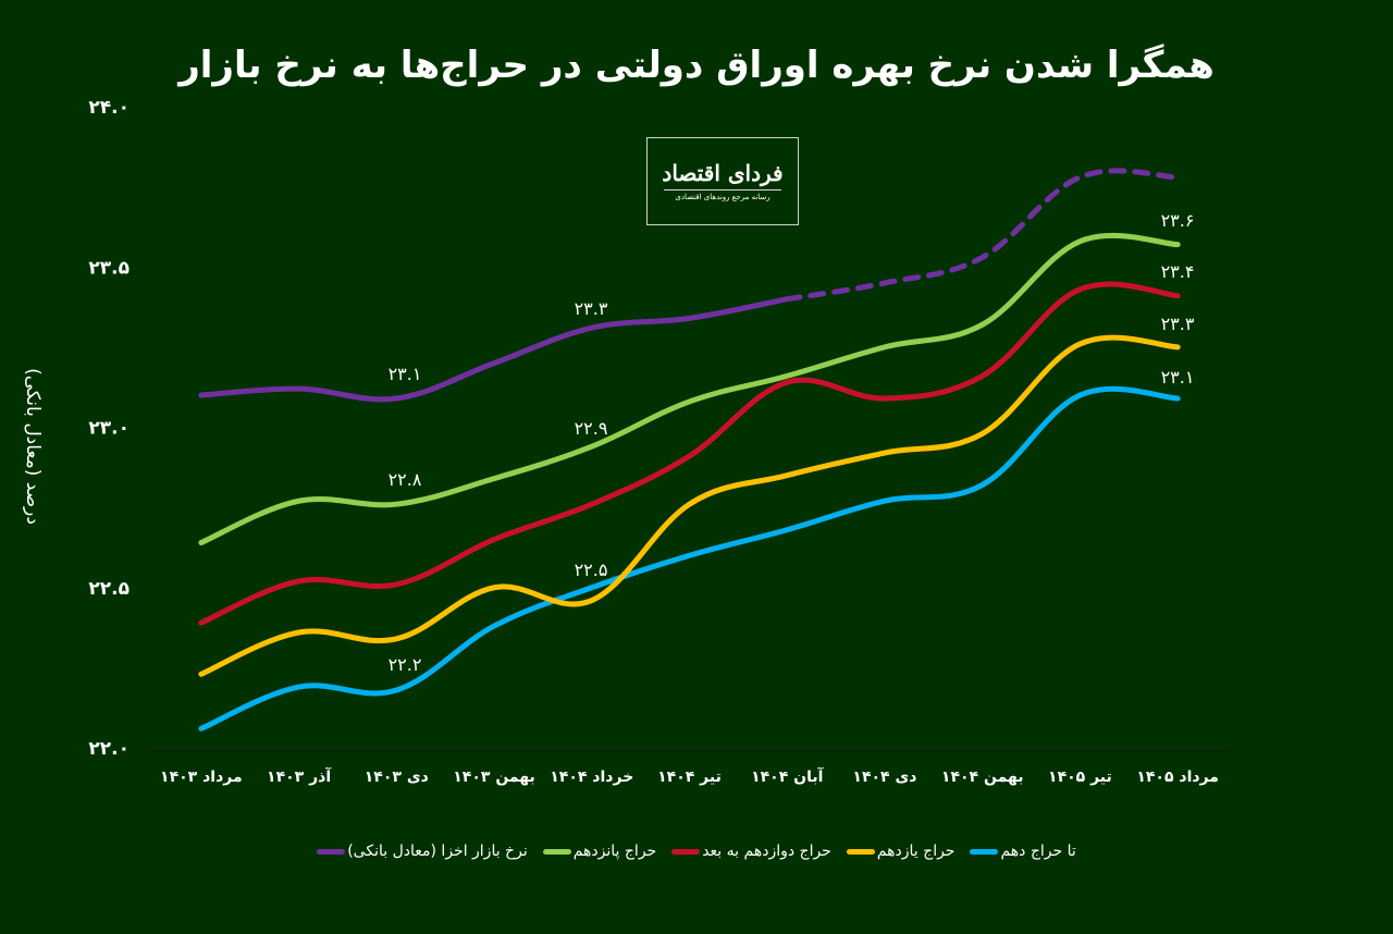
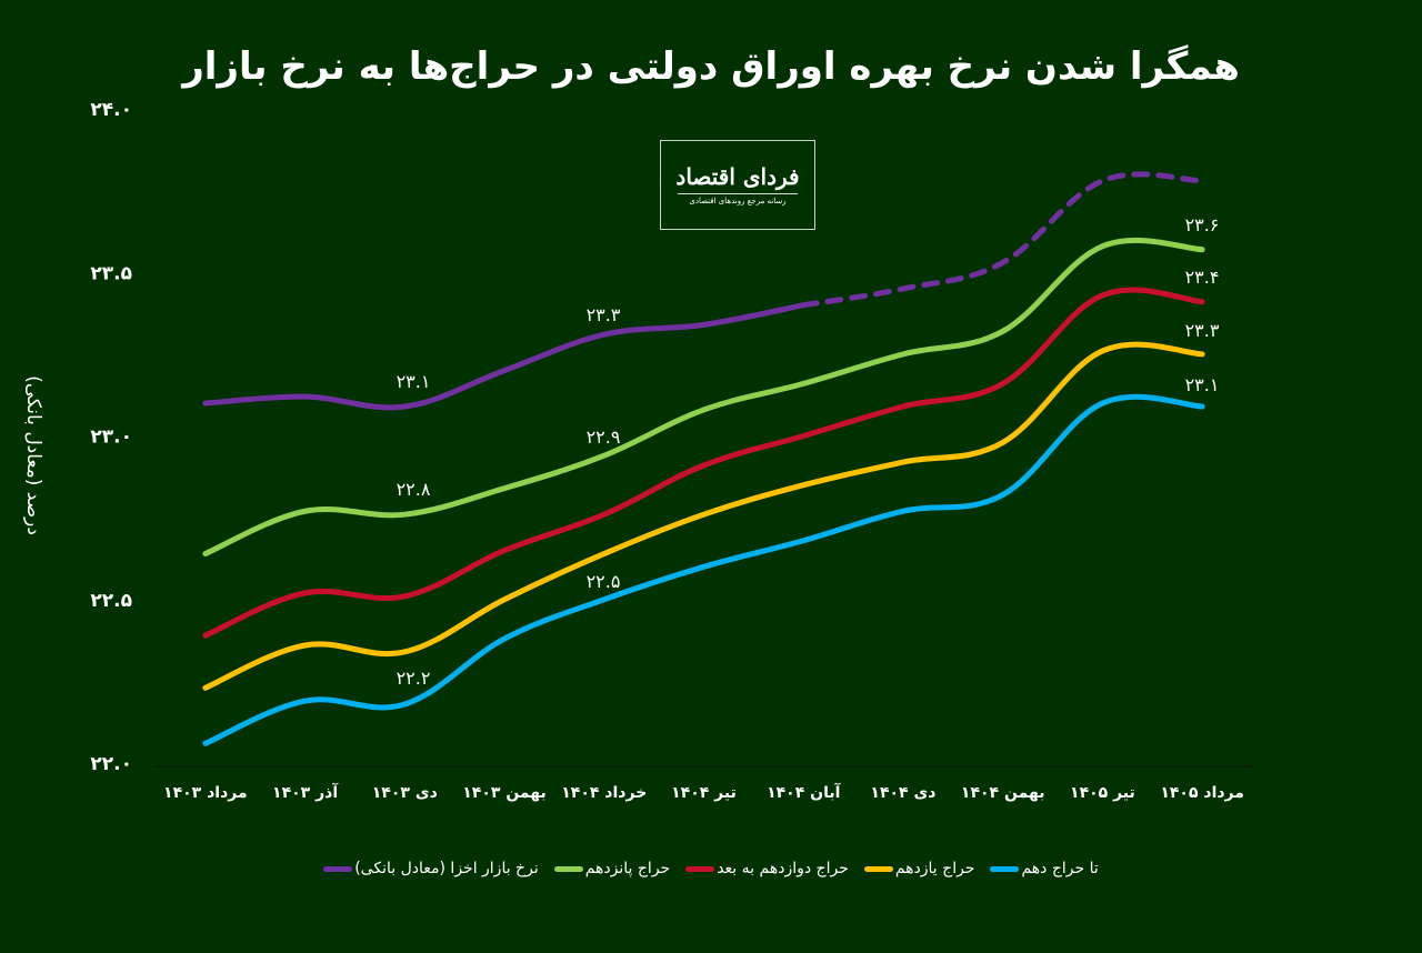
حراج یازدهم/خرداد ۱۴۰۴: 22.46 -> 22.64
حراج دوازدهم به بعد/آبان ۱۴۰۴: 23.14 -> 23.00
